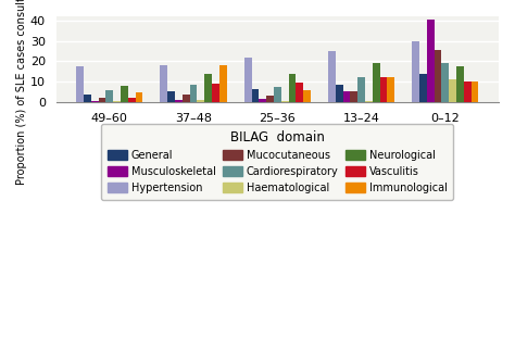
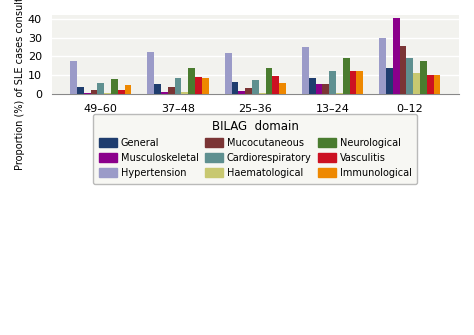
Hypertension/37–48: 18 -> 22
Immunological/37–48: 18 -> 8
